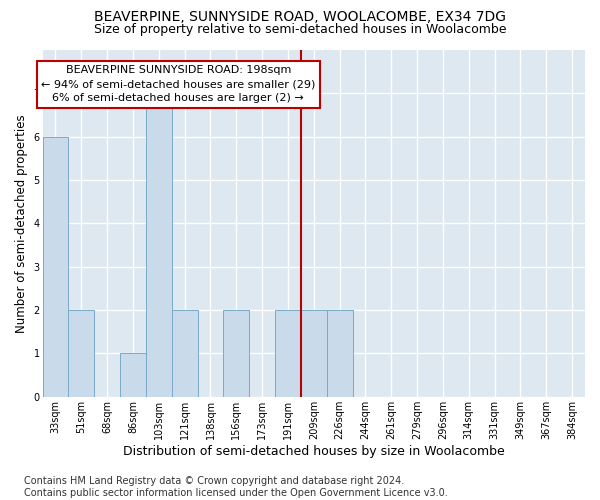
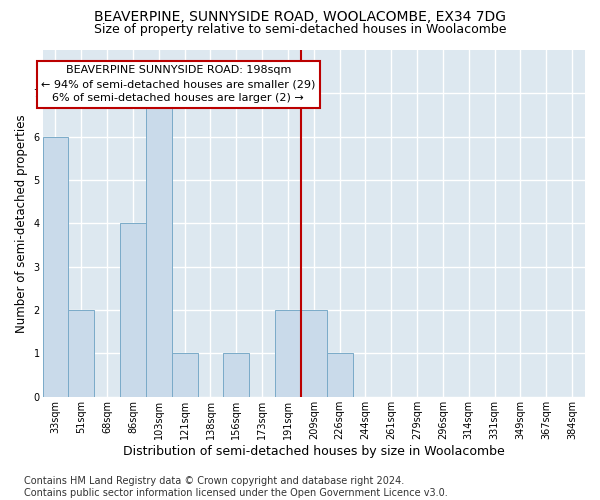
86sqm: 1 -> 4
121sqm: 2 -> 1
156sqm: 2 -> 1
226sqm: 2 -> 1
